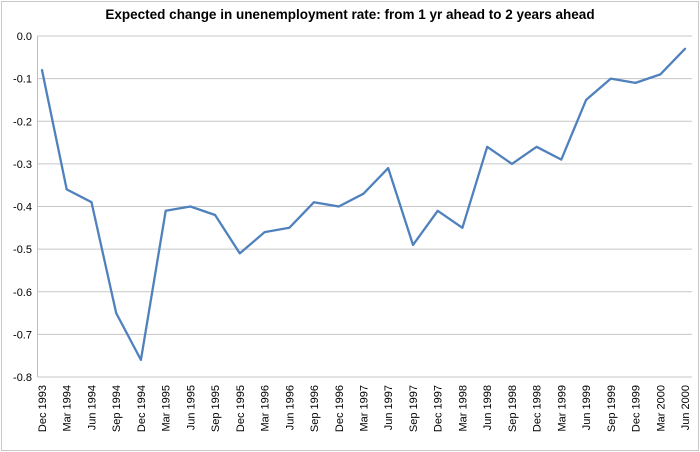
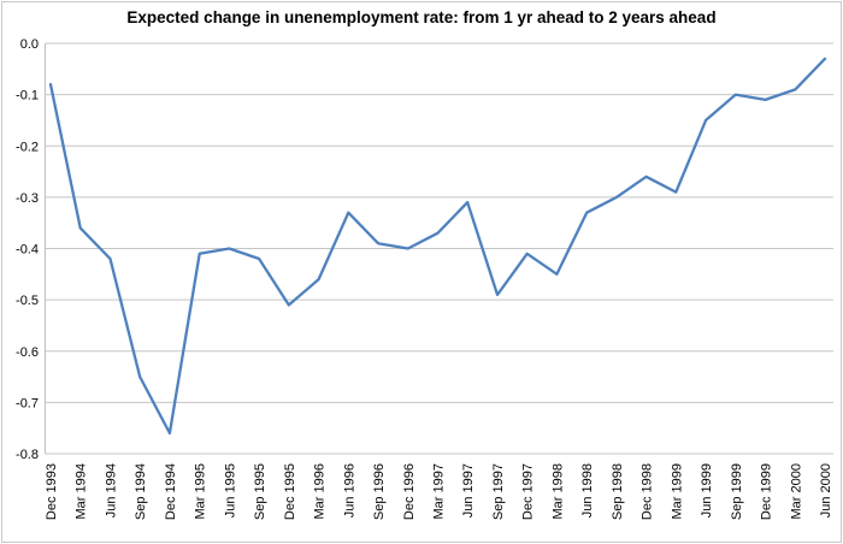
Jun 1994: -0.39 -> -0.42
Jun 1996: -0.45 -> -0.33
Jun 1998: -0.26 -> -0.33
